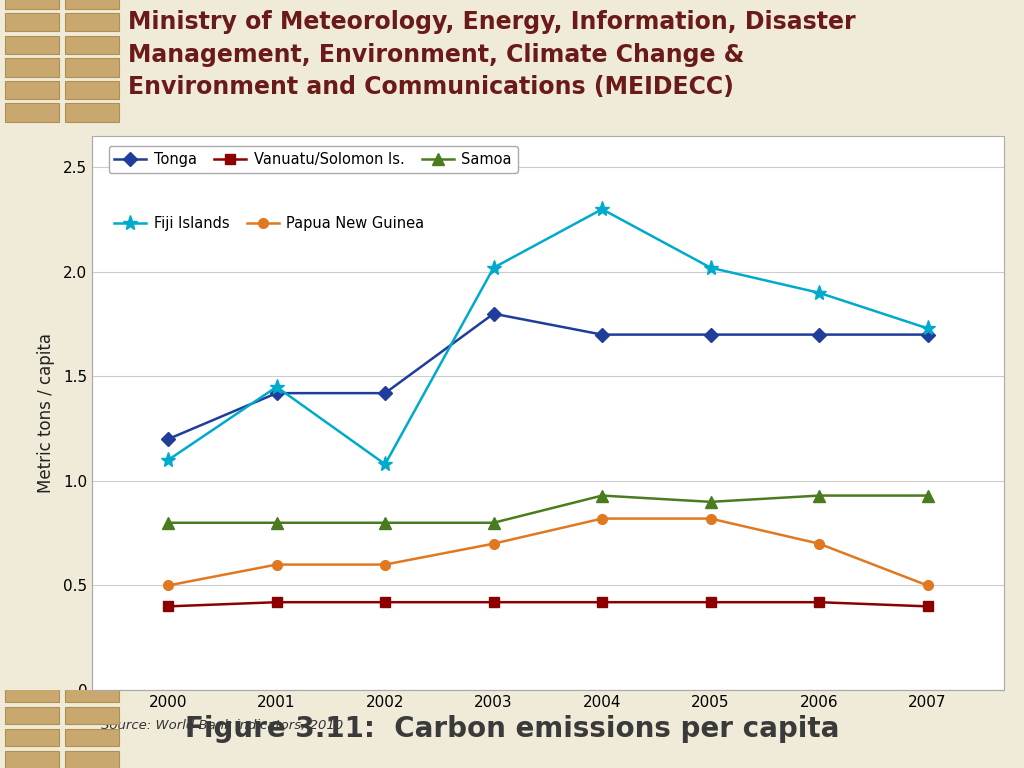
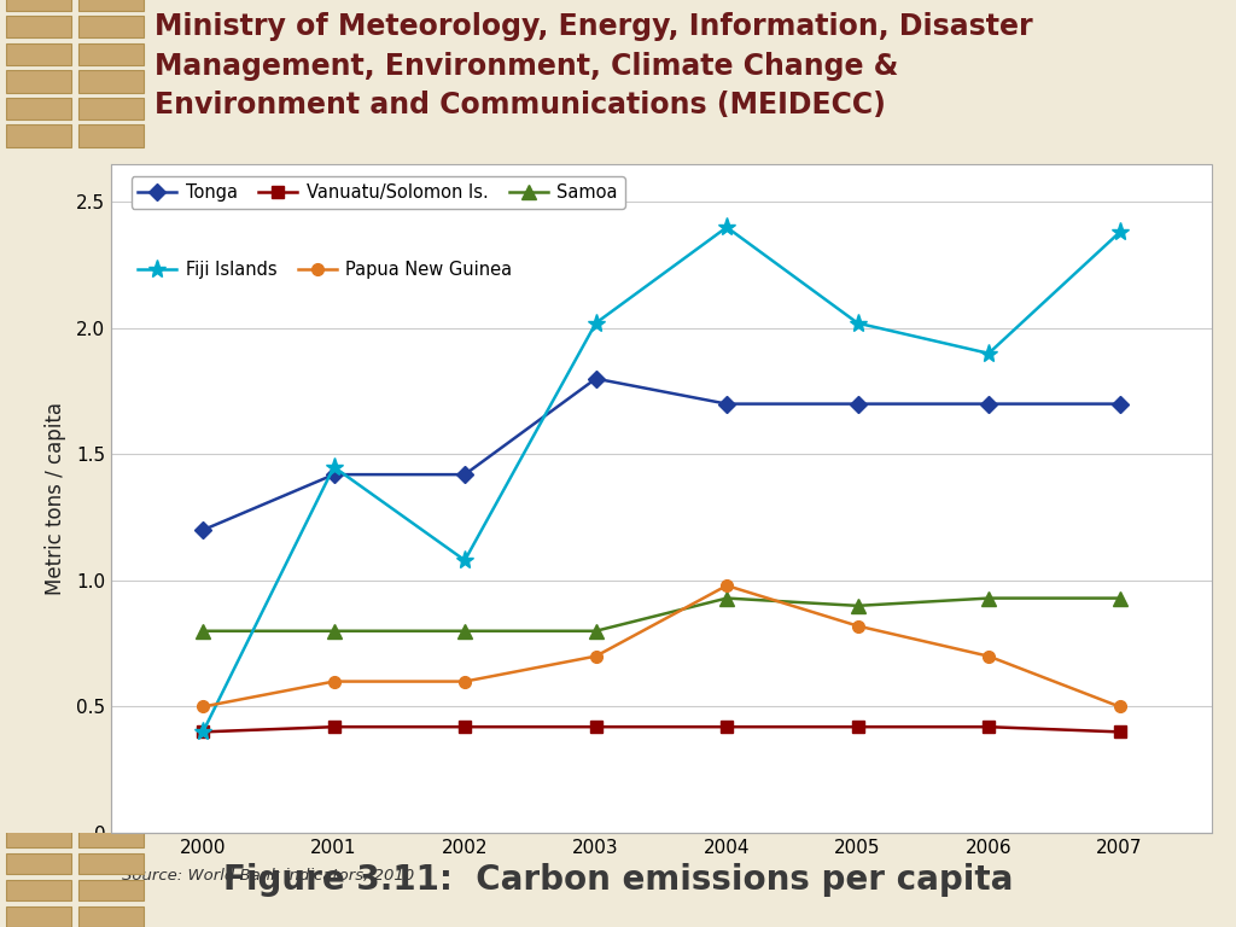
Fiji Islands/2000: 1.10 -> 0.40
Fiji Islands/2004: 2.30 -> 2.40
Papua New Guinea/2004: 0.82 -> 0.98
Fiji Islands/2007: 1.73 -> 2.38
